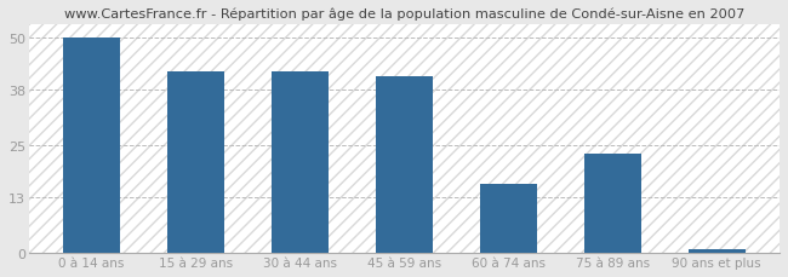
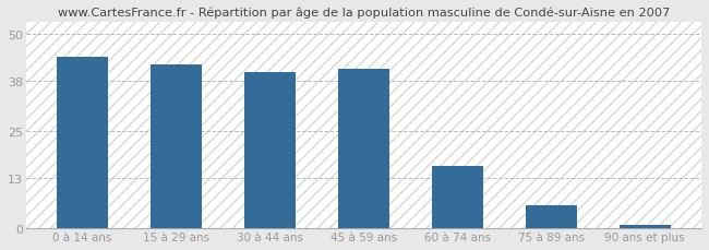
0 à 14 ans: 50 -> 44
30 à 44 ans: 42 -> 40
75 à 89 ans: 23 -> 6
